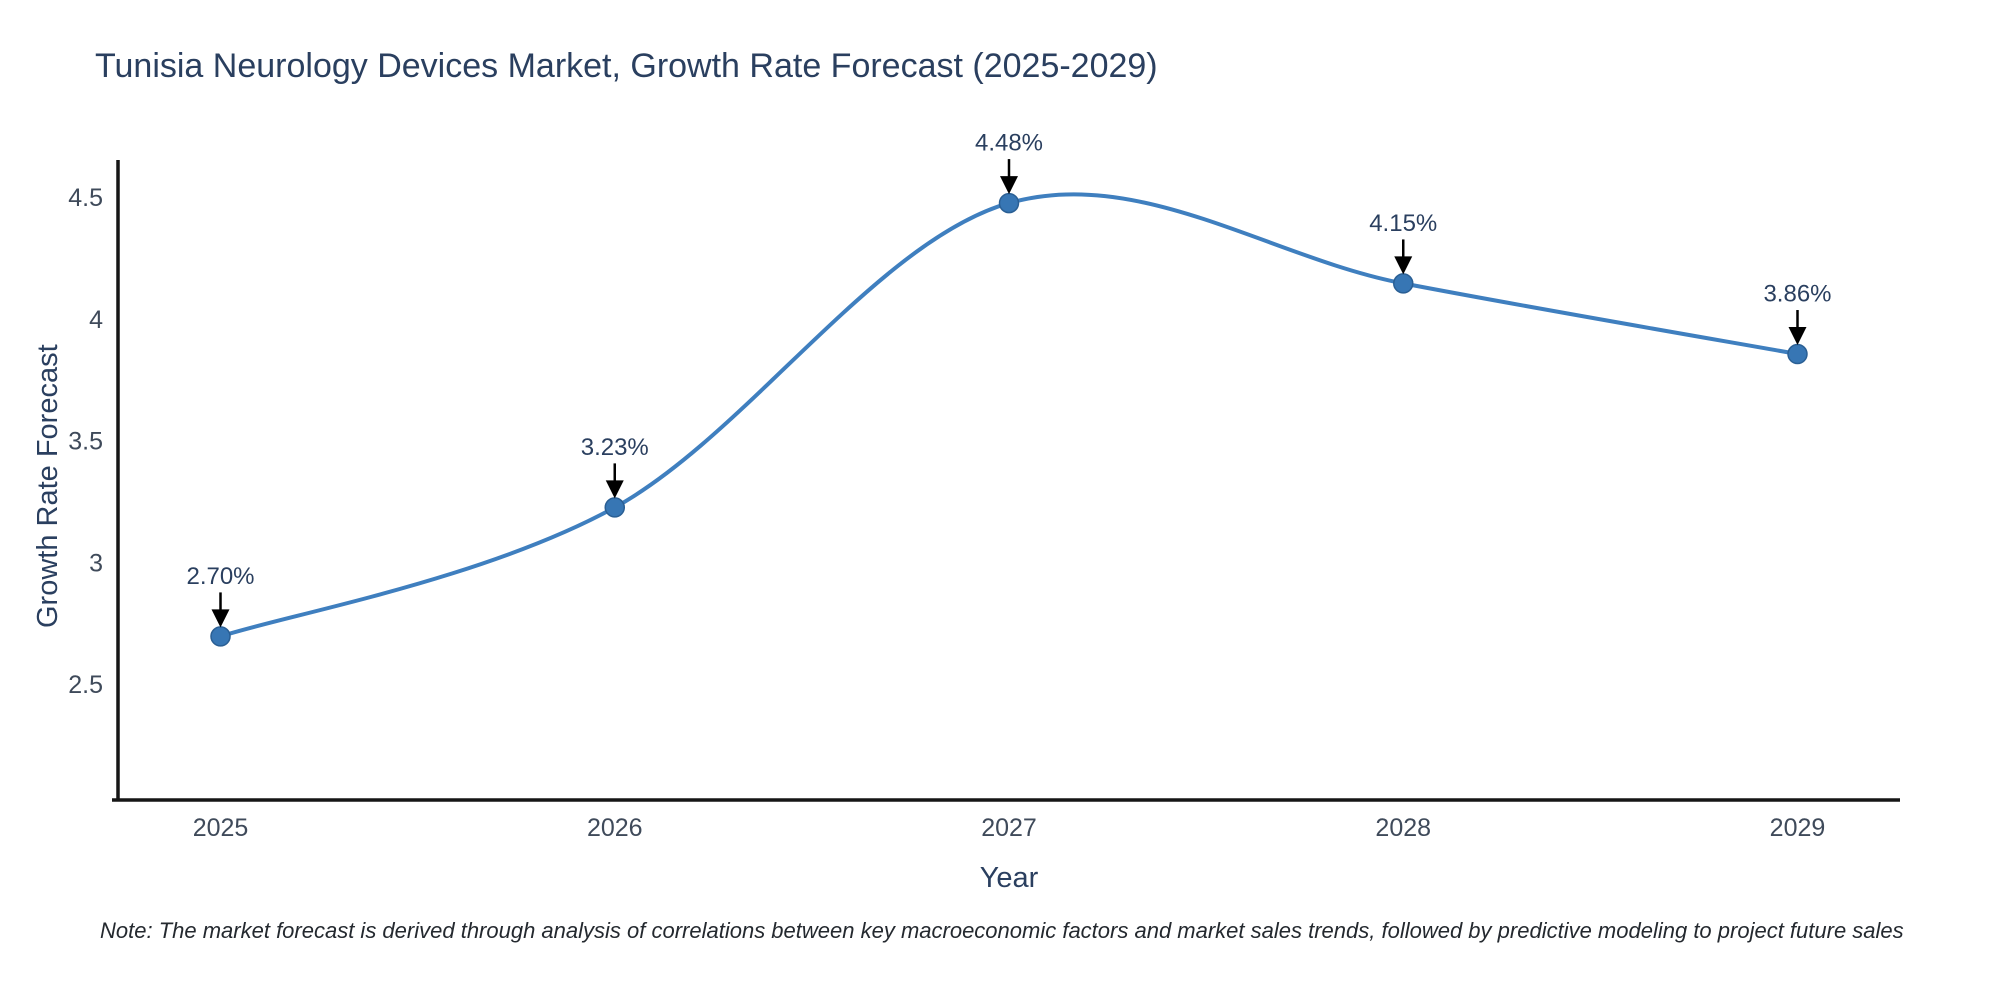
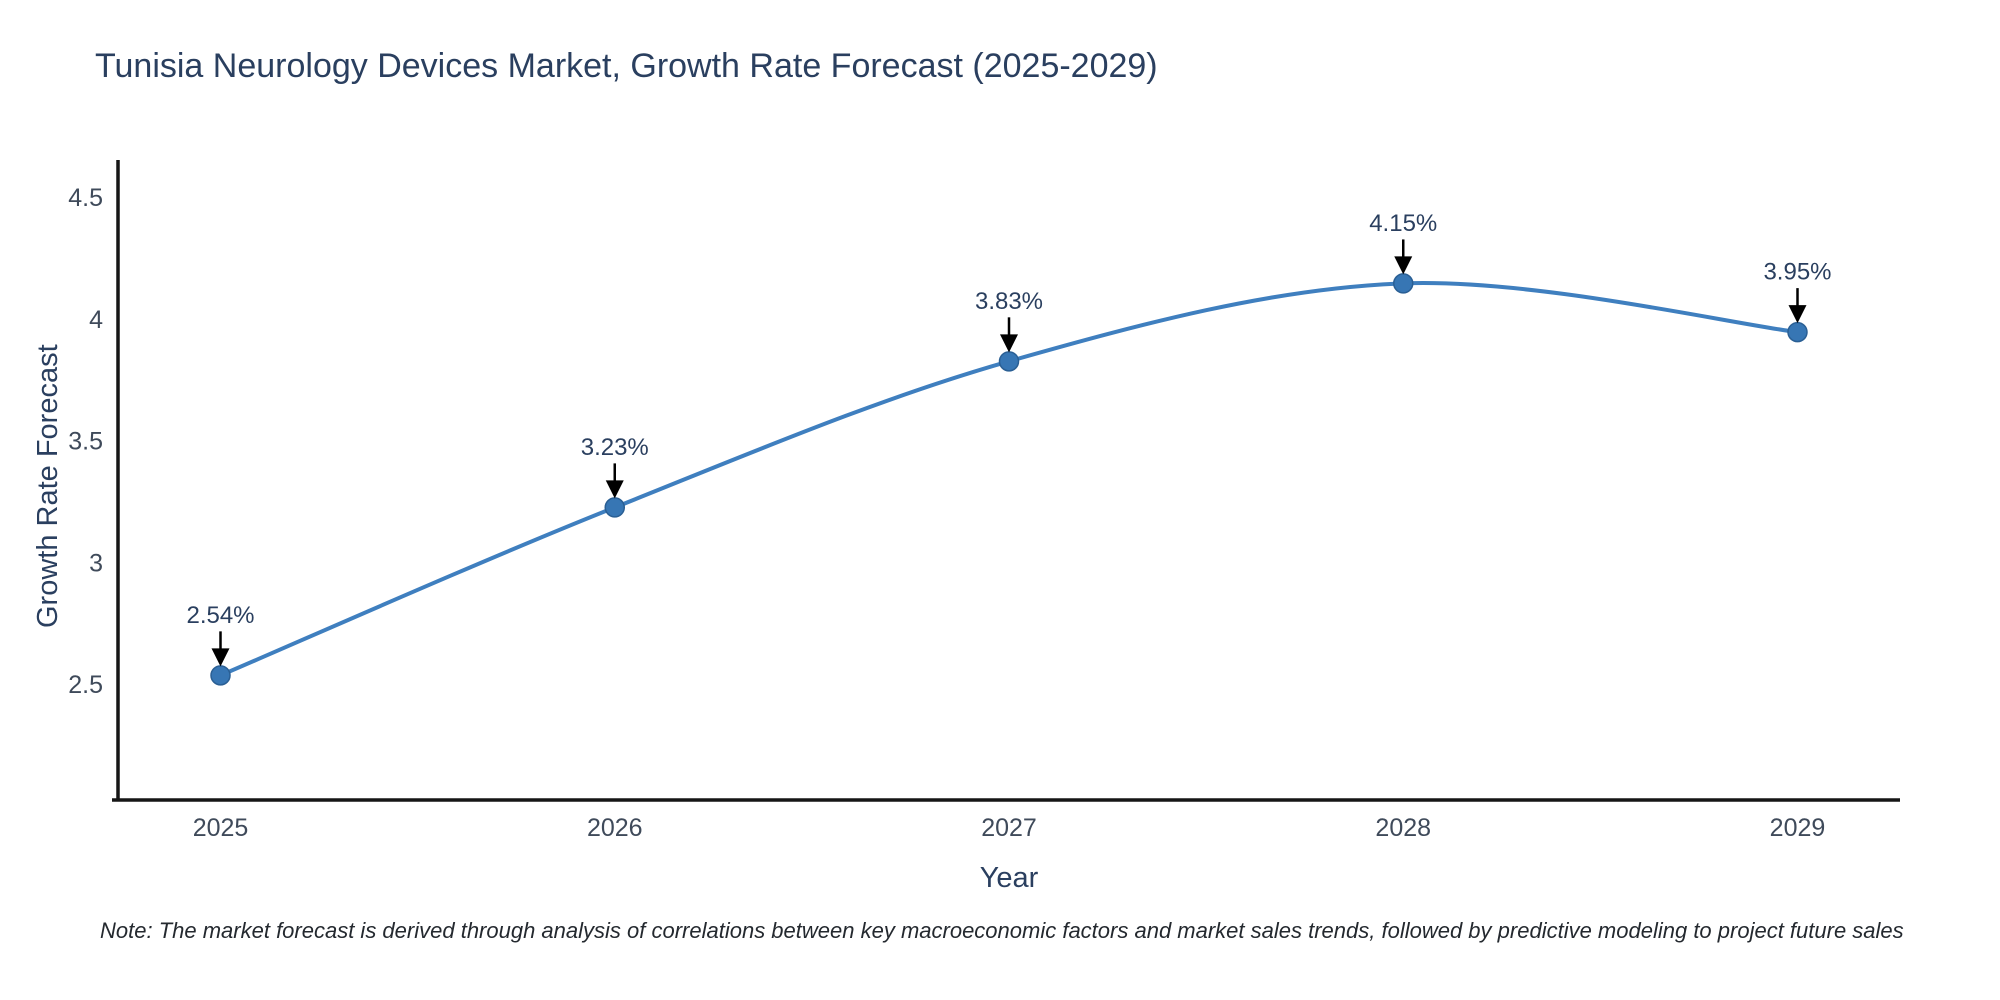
2025: 2.70% -> 2.54%
2027: 4.48% -> 3.83%
2029: 3.86% -> 3.95%
